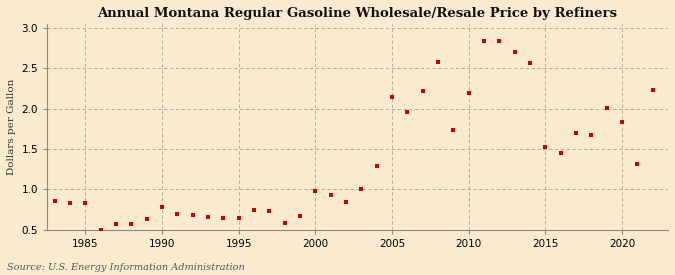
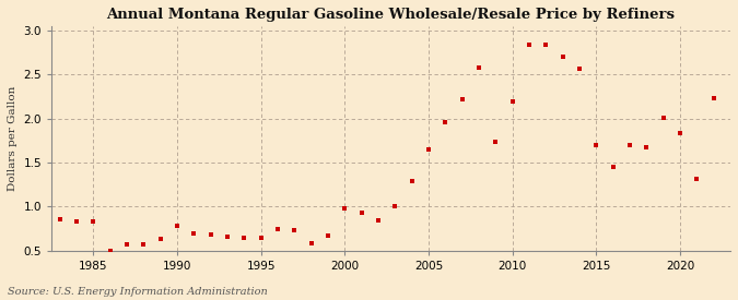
2005: 2.14 -> 1.65
2015: 1.52 -> 1.70
